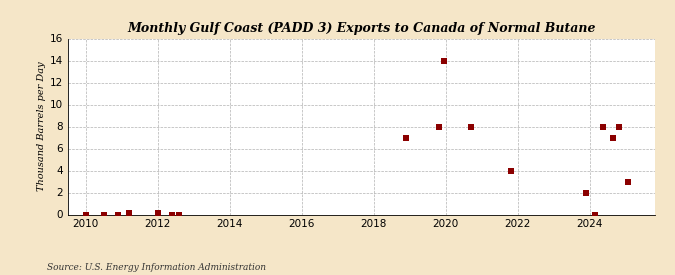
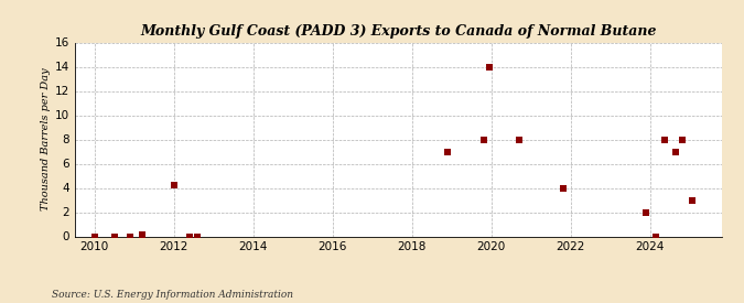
2012: 0.1 -> 4.2
